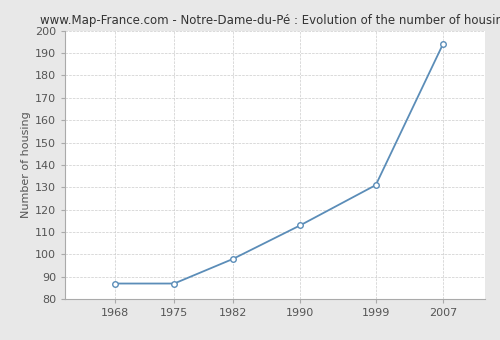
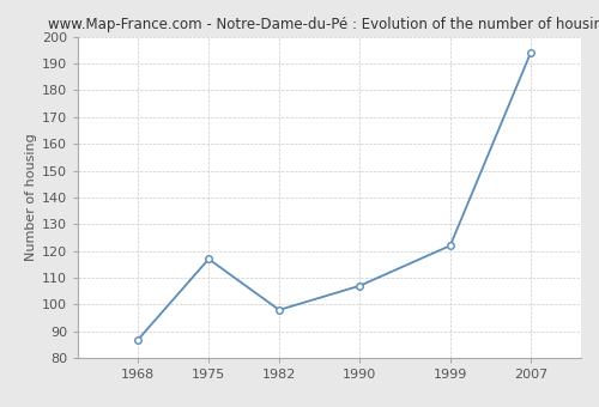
1975: 87 -> 117
1990: 113 -> 107
1999: 131 -> 122
